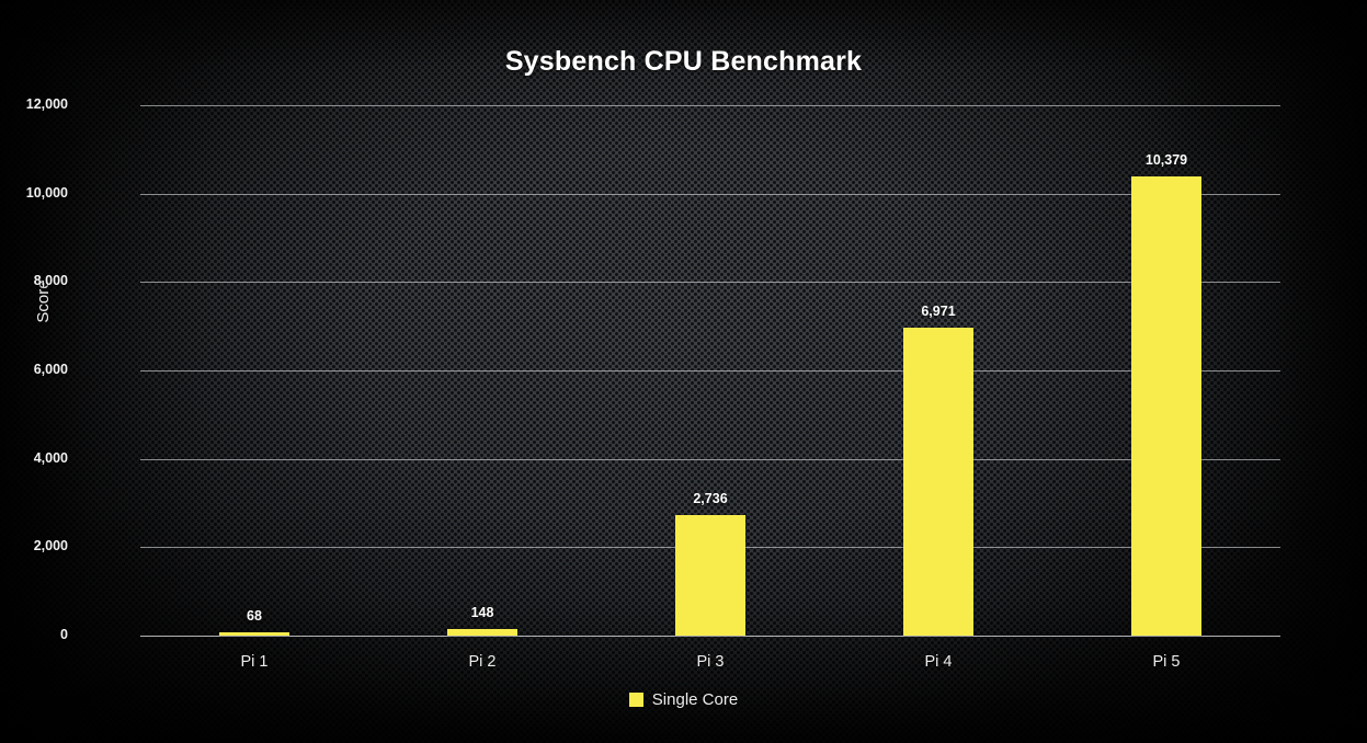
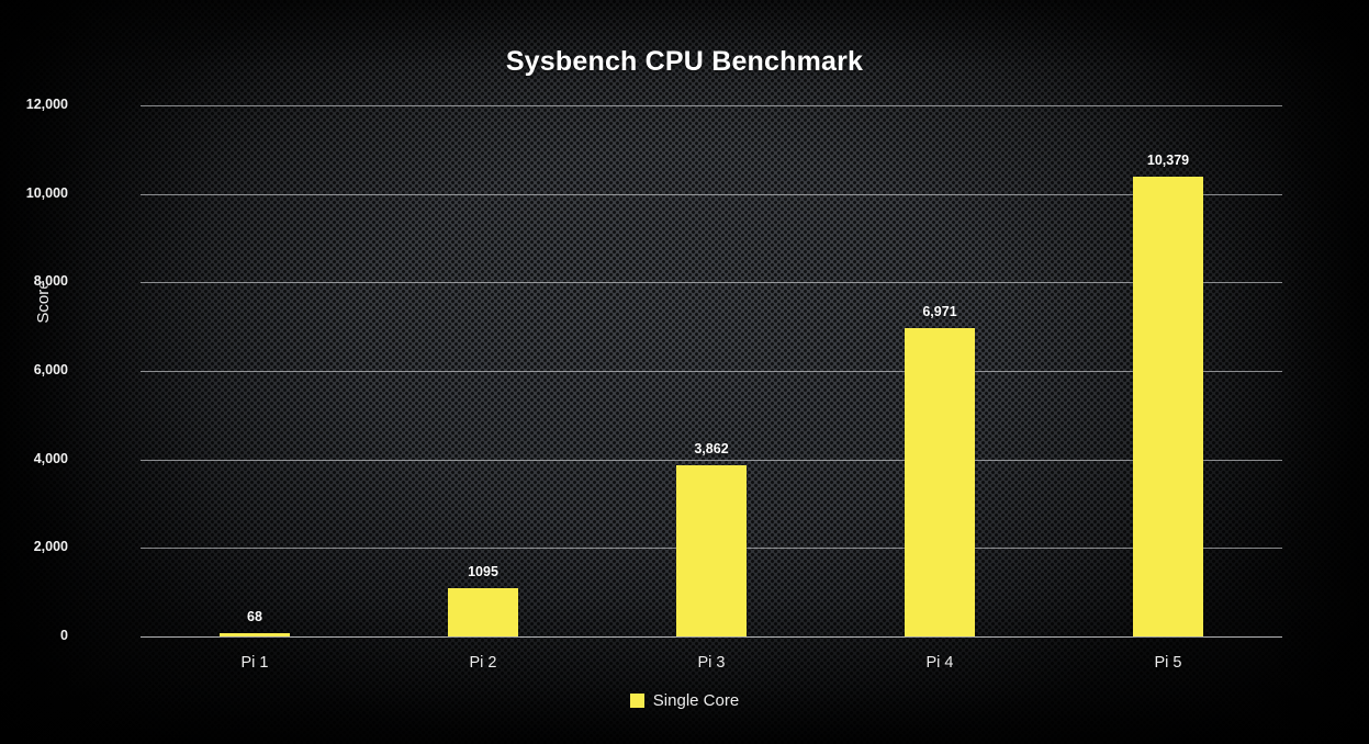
Pi 2: 148 -> 1095
Pi 3: 2,736 -> 3,862
